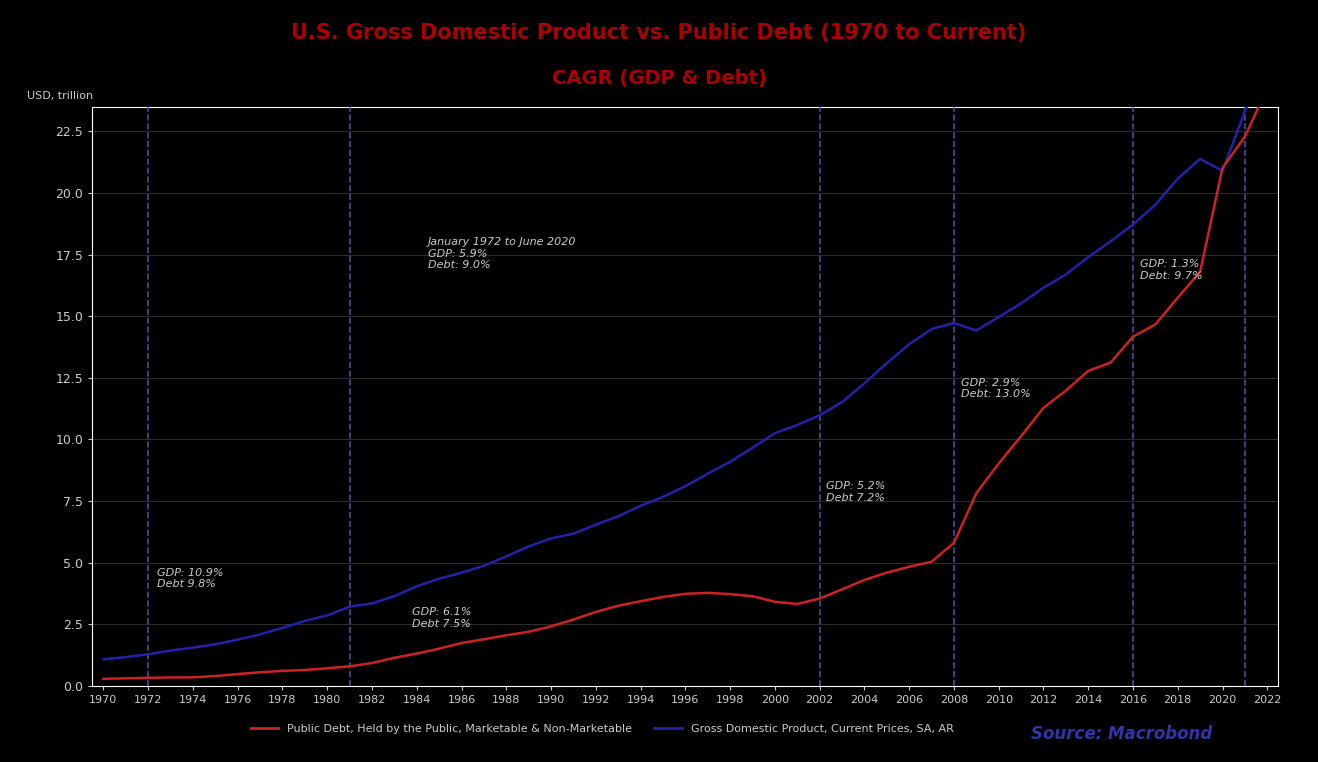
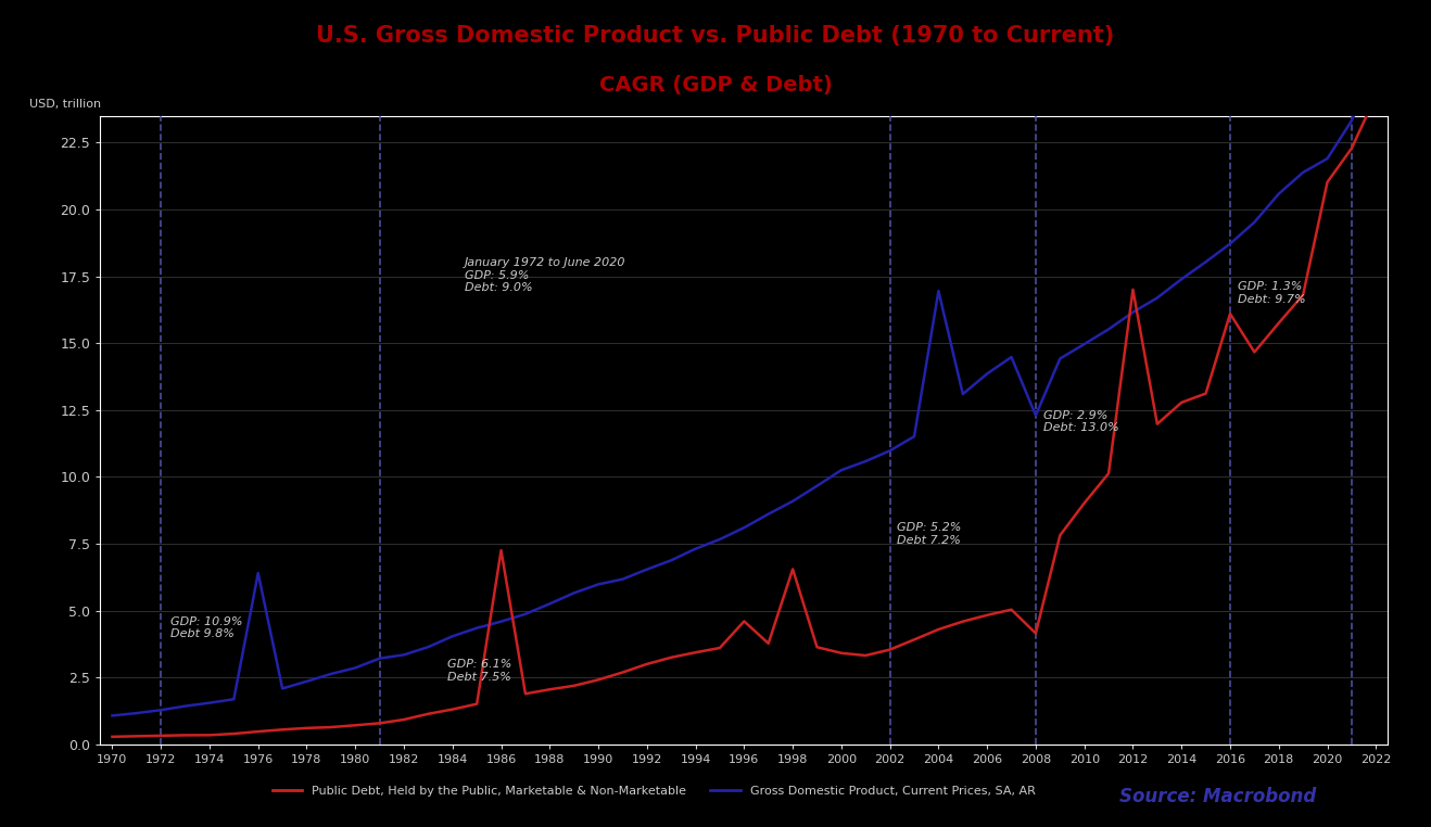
Gross Domestic Product, Current Prices, SA, AR/1976: 1.88 -> 6.40
Public Debt, Held by the Public, Marketable & Non-Marketable/1986: 1.74 -> 7.25
Public Debt, Held by the Public, Marketable & Non-Marketable/1996: 3.73 -> 4.60
Public Debt, Held by the Public, Marketable & Non-Marketable/1998: 3.72 -> 6.55
Gross Domestic Product, Current Prices, SA, AR/2004: 12.28 -> 16.95
Gross Domestic Product, Current Prices, SA, AR/2008: 14.72 -> 12.30
Public Debt, Held by the Public, Marketable & Non-Marketable/2008: 5.80 -> 4.15
Public Debt, Held by the Public, Marketable & Non-Marketable/2012: 11.28 -> 17.00
Public Debt, Held by the Public, Marketable & Non-Marketable/2016: 14.17 -> 16.10
Gross Domestic Product, Current Prices, SA, AR/2020: 20.89 -> 21.90
